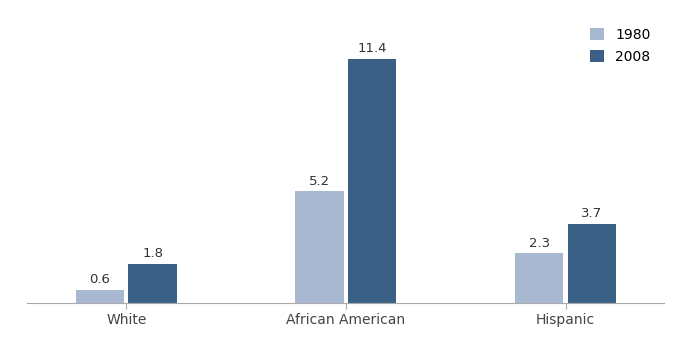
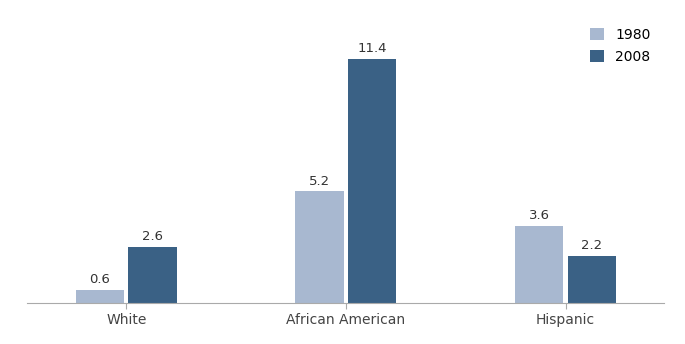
2008/White: 1.8 -> 2.6
1980/Hispanic: 2.3 -> 3.6
2008/Hispanic: 3.7 -> 2.2
